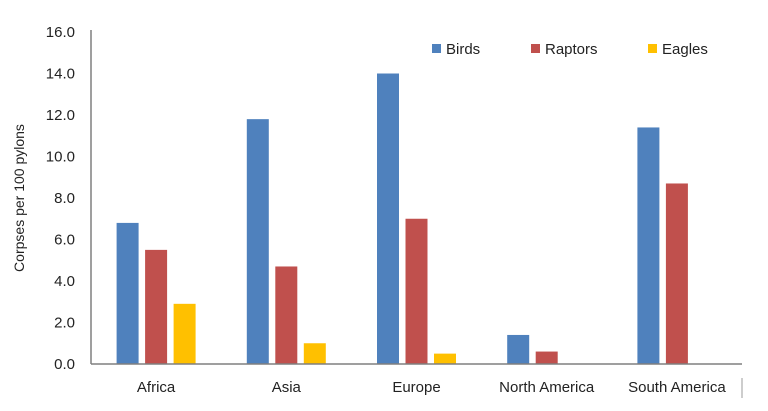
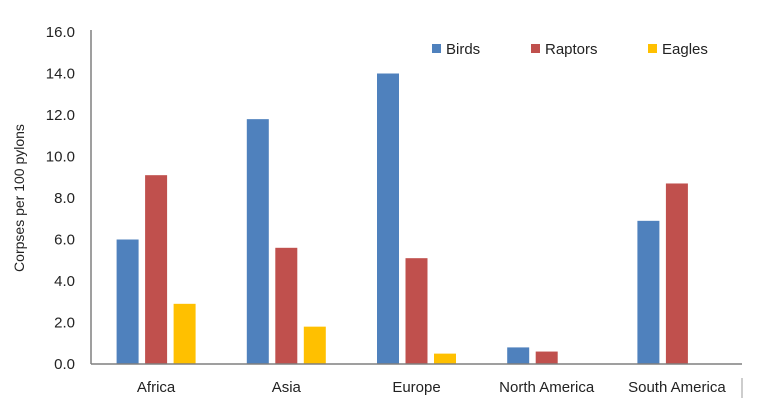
Birds/Africa: 6.8 -> 6.0
Raptors/Africa: 5.5 -> 9.1
Raptors/Asia: 4.7 -> 5.6
Eagles/Asia: 1.0 -> 1.8
Raptors/Europe: 7.0 -> 5.1
Birds/North America: 1.4 -> 0.8
Birds/South America: 11.4 -> 6.9
